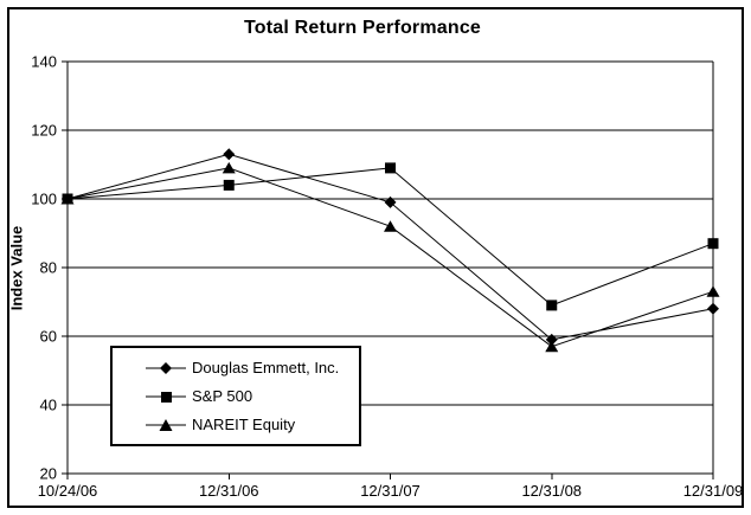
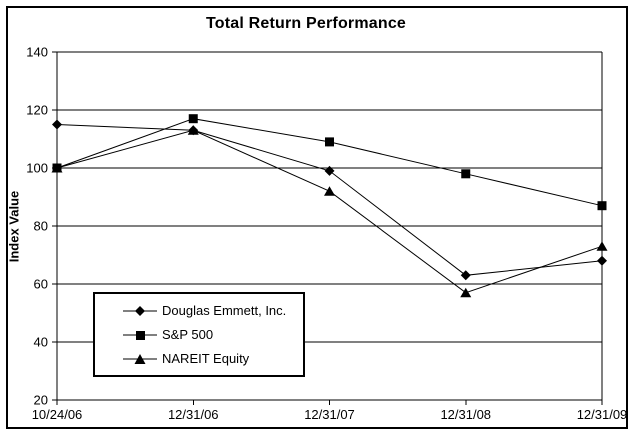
Douglas Emmett, Inc./10/24/06: 100 -> 115
S&P 500/12/31/06: 104 -> 117
NAREIT Equity/12/31/06: 109 -> 113
Douglas Emmett, Inc./12/31/08: 59 -> 63
S&P 500/12/31/08: 69 -> 98
